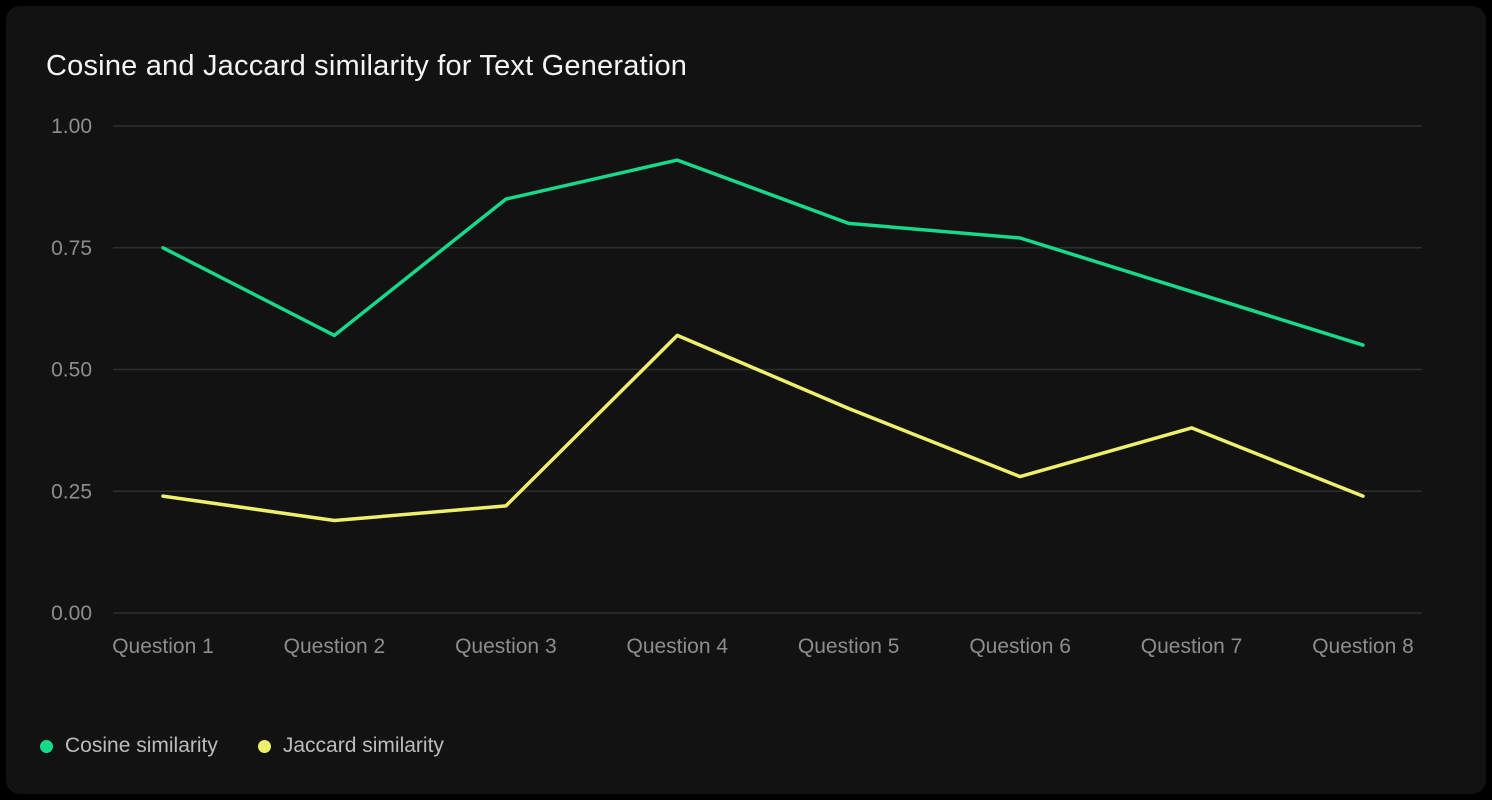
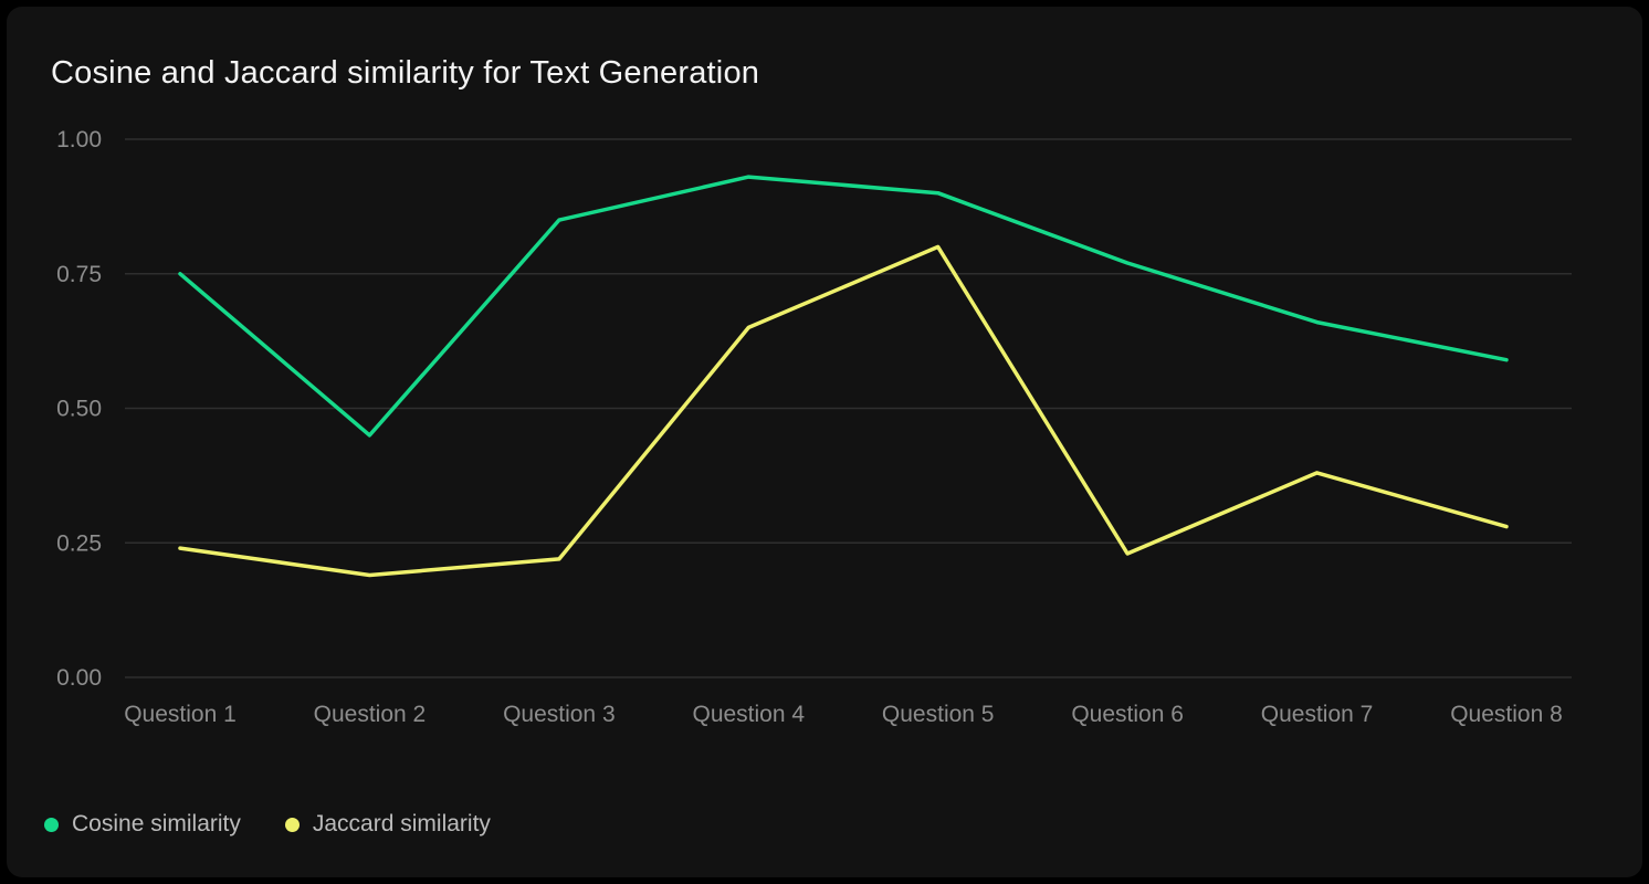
Cosine similarity/Question 2: 0.57 -> 0.45
Jaccard similarity/Question 4: 0.57 -> 0.65
Cosine similarity/Question 5: 0.80 -> 0.90
Jaccard similarity/Question 5: 0.42 -> 0.80
Jaccard similarity/Question 6: 0.28 -> 0.23
Cosine similarity/Question 8: 0.55 -> 0.59
Jaccard similarity/Question 8: 0.24 -> 0.28
